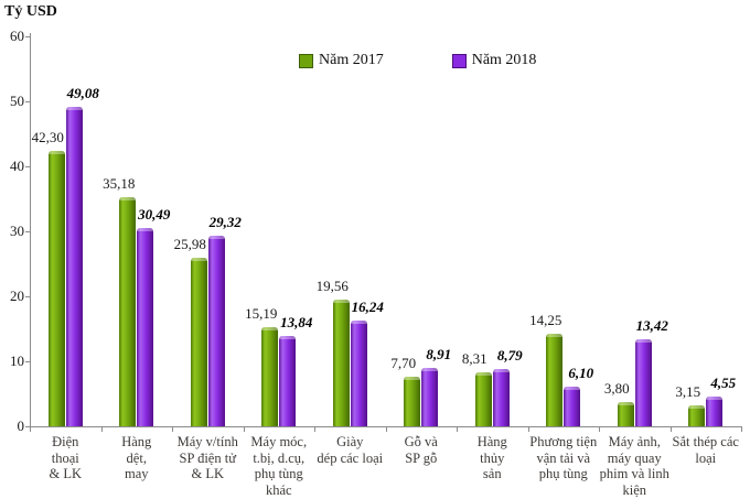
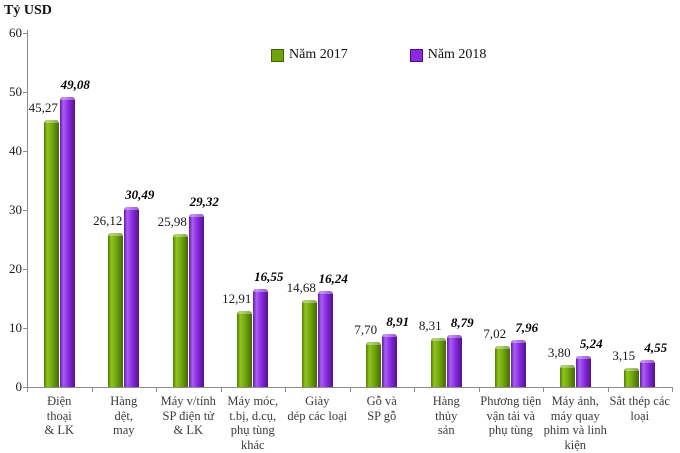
Năm 2017/Điện thoại & LK: 42,30 -> 45,27
Năm 2017/Hàng dệt, may: 35,18 -> 26,12
Năm 2017/Máy móc, t.bị, d.cụ, phụ tùng khác: 15,19 -> 12,91
Năm 2018/Máy móc, t.bị, d.cụ, phụ tùng khác: 13,84 -> 16,55
Năm 2017/Giày dép các loại: 19,56 -> 14,68
Năm 2017/Phương tiện vận tải và phụ tùng: 14,25 -> 7,02
Năm 2018/Phương tiện vận tải và phụ tùng: 6,10 -> 7,96
Năm 2018/Máy ảnh, máy quay phim và linh kiện: 13,42 -> 5,24
